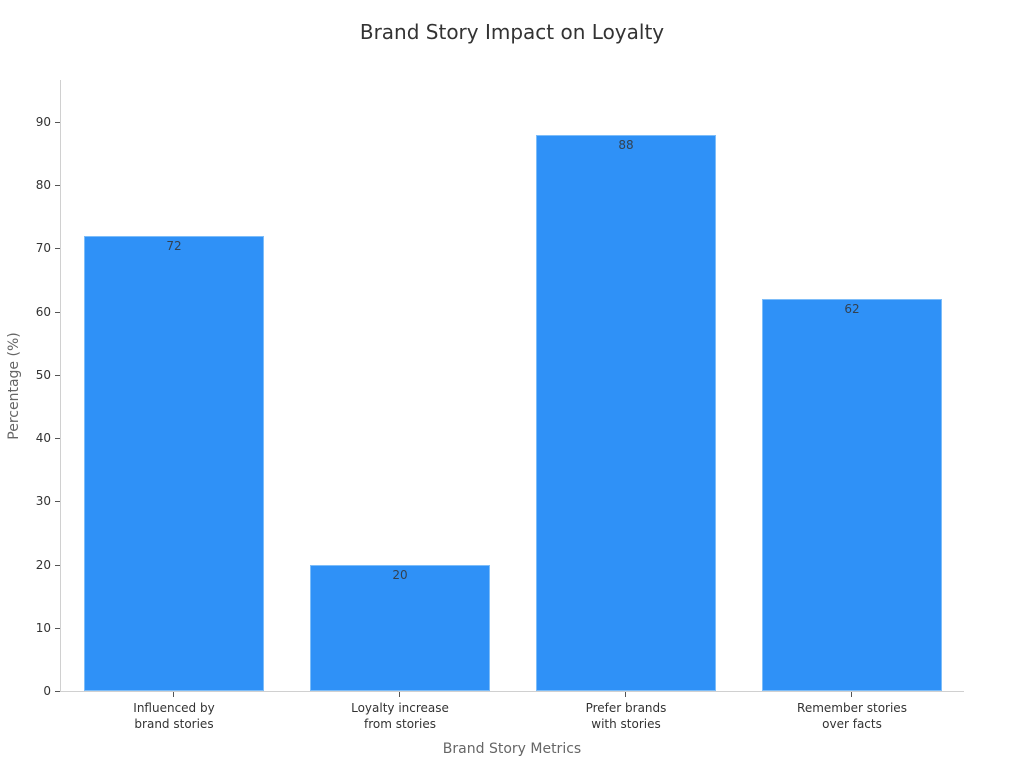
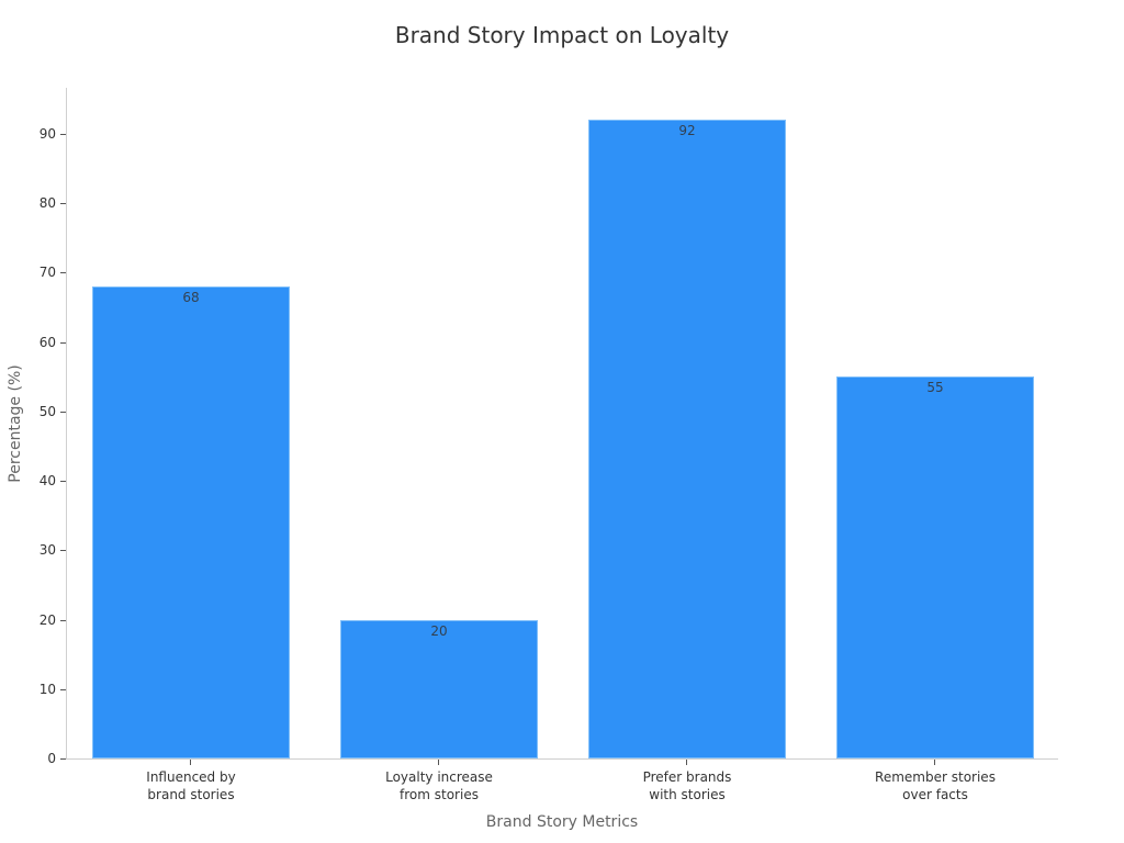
Influenced by brand stories: 72 -> 68
Prefer brands with stories: 88 -> 92
Remember stories over facts: 62 -> 55
